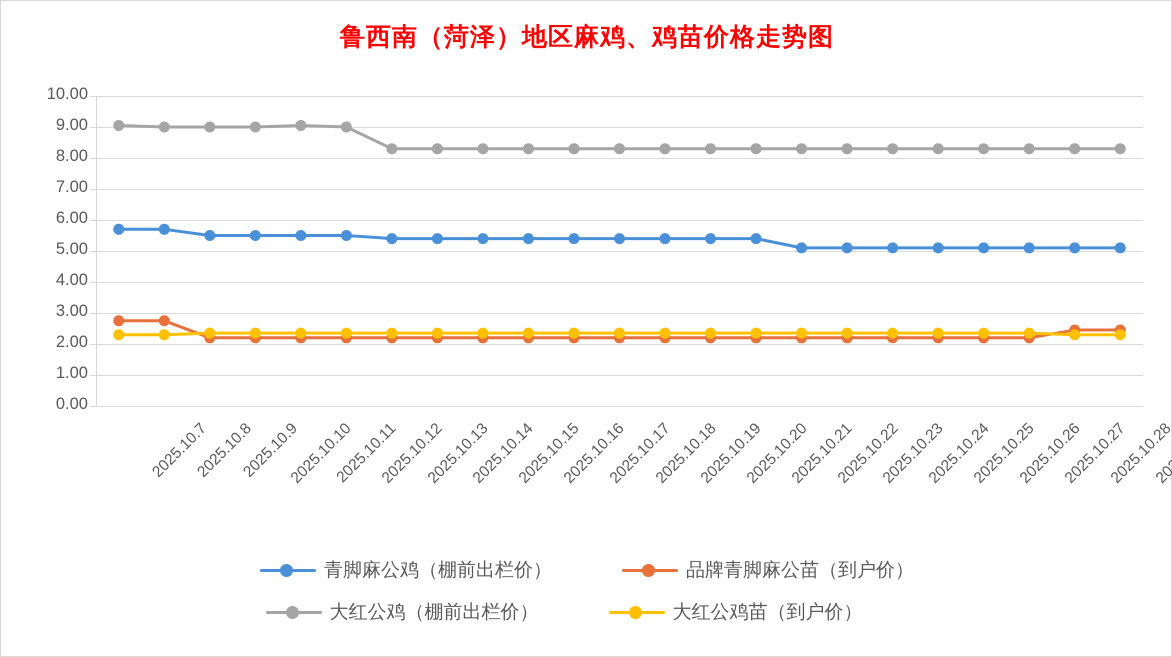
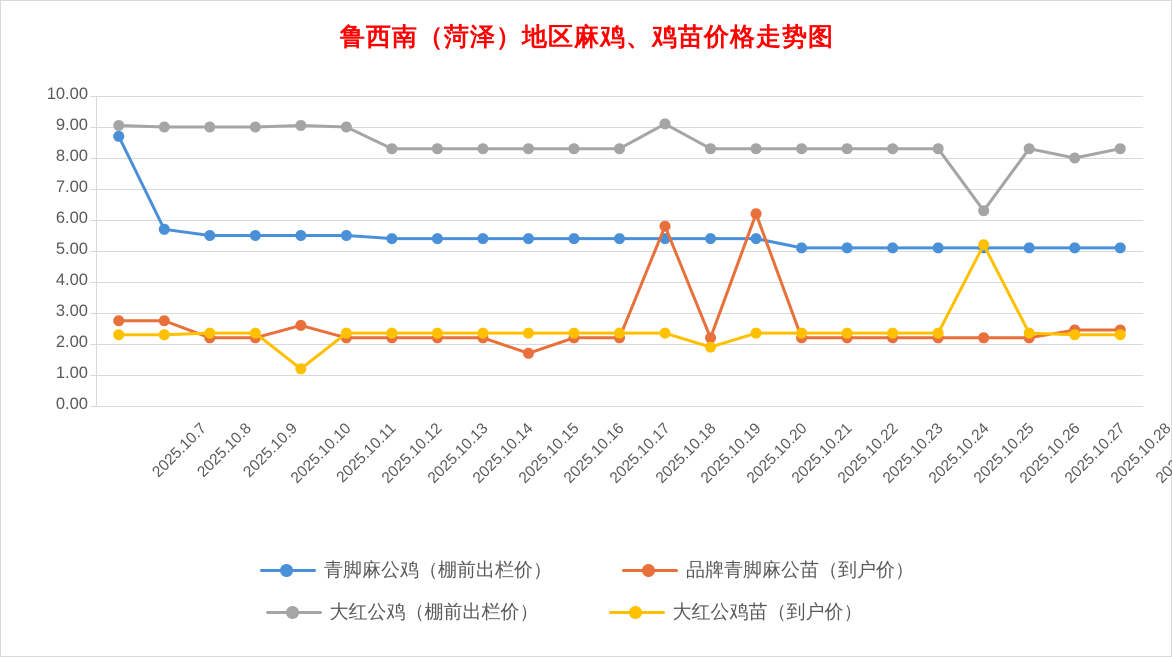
青脚麻公鸡（棚前出栏价）/2025.10.7: 5.7 -> 8.7
品牌青脚麻公苗（到户价）/2025.10.11: 2.2 -> 2.6
大红公鸡苗（到户价）/2025.10.11: 2.4 -> 1.2
品牌青脚麻公苗（到户价）/2025.10.16: 2.2 -> 1.7
品牌青脚麻公苗（到户价）/2025.10.19: 2.2 -> 5.8
大红公鸡（棚前出栏价）/2025.10.19: 8.3 -> 9.1
大红公鸡苗（到户价）/2025.10.20: 2.4 -> 1.9
品牌青脚麻公苗（到户价）/2025.10.21: 2.2 -> 6.2
大红公鸡（棚前出栏价）/2025.10.26: 8.3 -> 6.3
大红公鸡苗（到户价）/2025.10.26: 2.4 -> 5.2
大红公鸡（棚前出栏价）/2025.10.28: 8.3 -> 8.0
